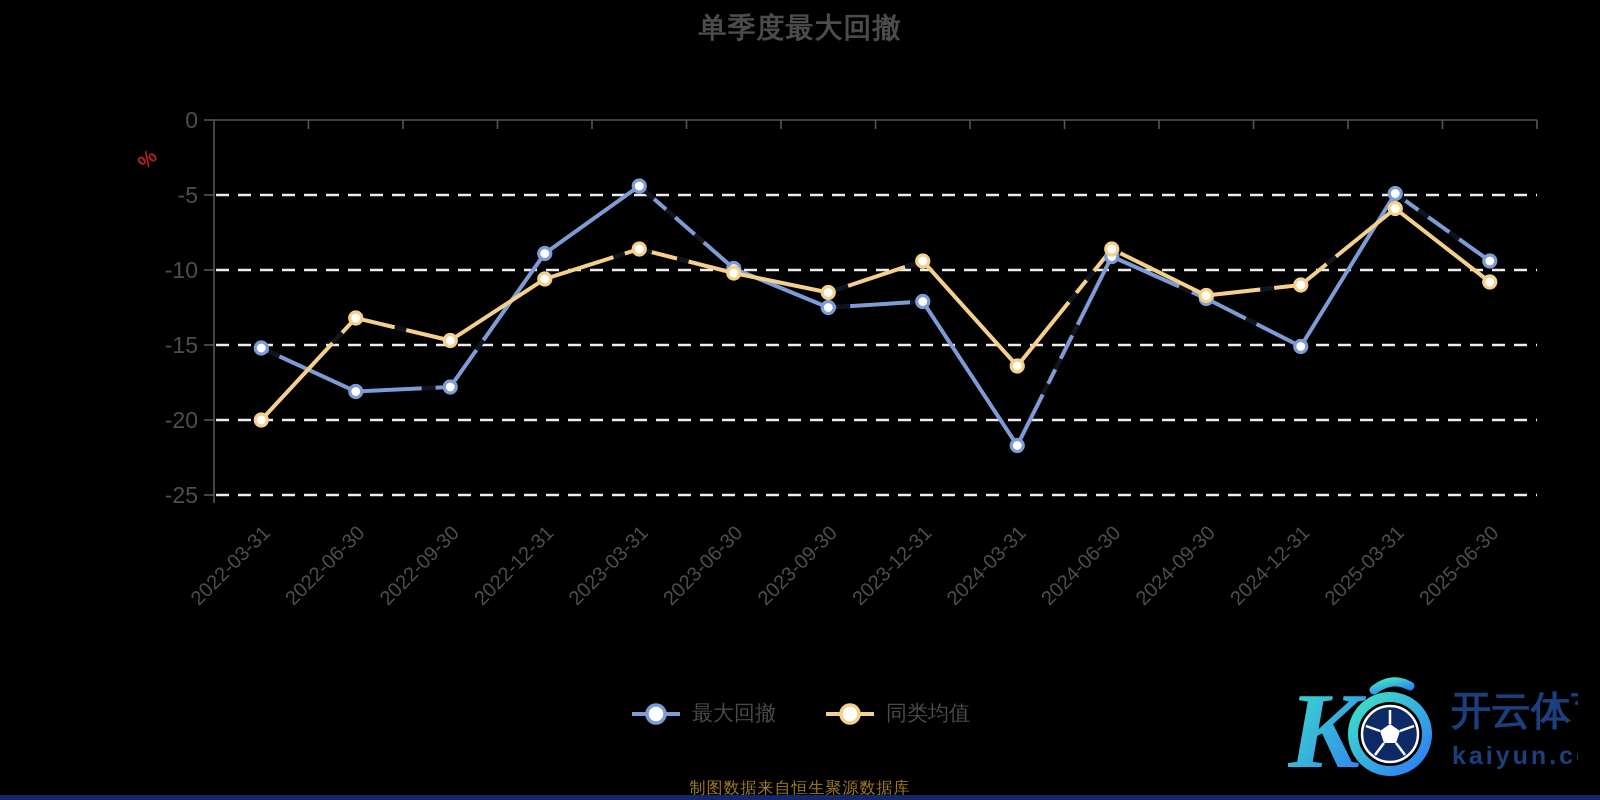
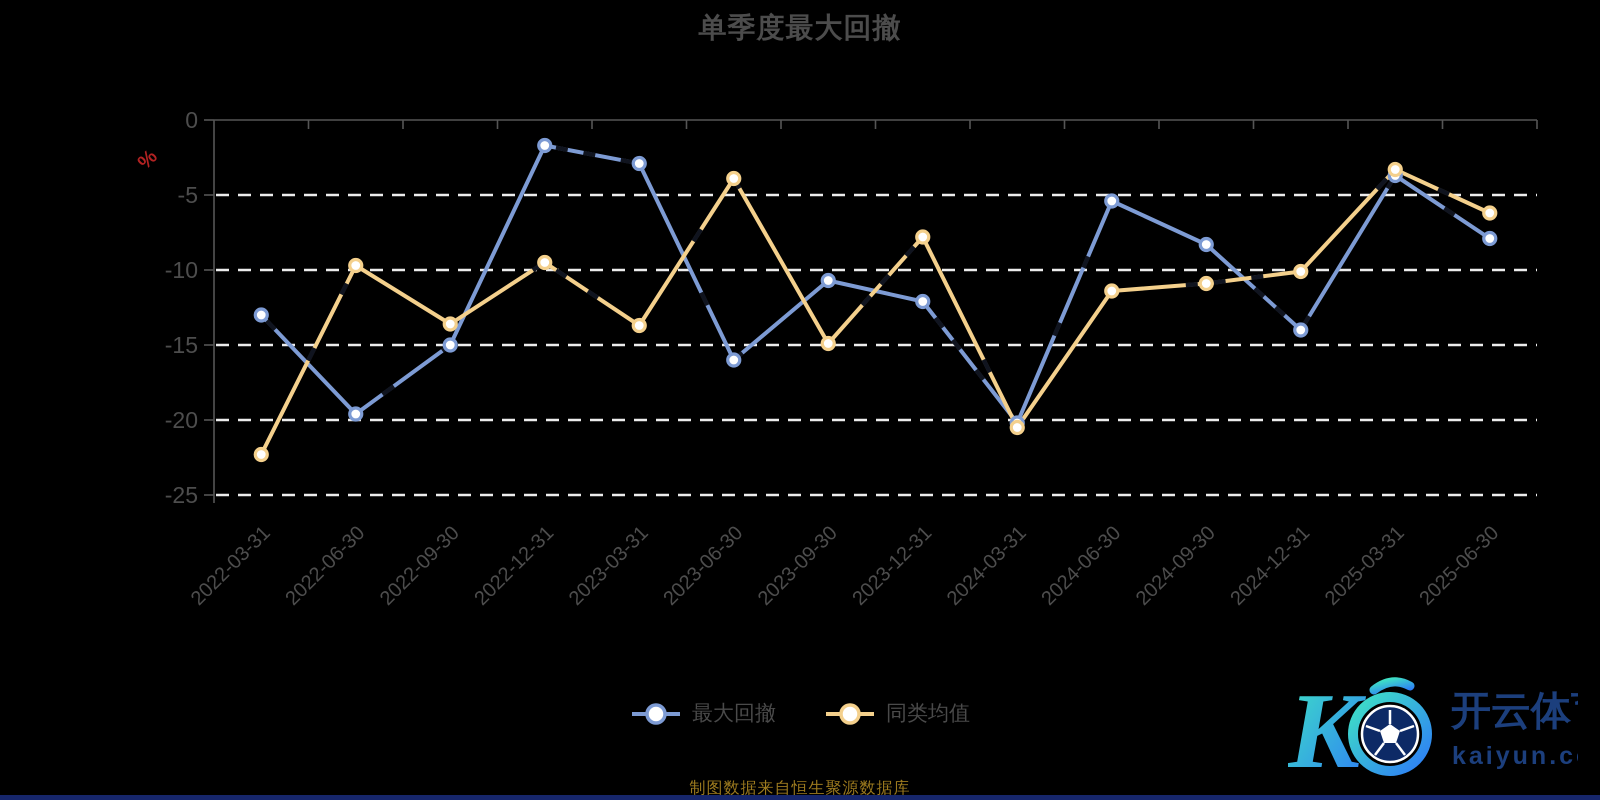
最大回撤/2022-03-31: -15.2 -> -13.0
同类均值/2022-03-31: -20.0 -> -22.3
最大回撤/2022-06-30: -18.1 -> -19.6
同类均值/2022-06-30: -13.2 -> -9.7
最大回撤/2022-09-30: -17.8 -> -15.0
同类均值/2022-09-30: -14.7 -> -13.6
最大回撤/2022-12-31: -8.9 -> -1.7
同类均值/2022-12-31: -10.6 -> -9.5
最大回撤/2023-03-31: -4.4 -> -2.9
同类均值/2023-03-31: -8.6 -> -13.7
最大回撤/2023-06-30: -9.9 -> -16.0
同类均值/2023-06-30: -10.2 -> -3.9
最大回撤/2023-09-30: -12.5 -> -10.7
同类均值/2023-09-30: -11.5 -> -14.9
同类均值/2023-12-31: -9.4 -> -7.8
最大回撤/2024-03-31: -21.7 -> -20.2
同类均值/2024-03-31: -16.4 -> -20.5
最大回撤/2024-06-30: -9.1 -> -5.4
同类均值/2024-06-30: -8.6 -> -11.4
最大回撤/2024-09-30: -11.9 -> -8.3
同类均值/2024-09-30: -11.7 -> -10.9
最大回撤/2024-12-31: -15.1 -> -14.0
同类均值/2024-12-31: -11.0 -> -10.1
最大回撤/2025-03-31: -4.9 -> -3.7
同类均值/2025-03-31: -5.9 -> -3.3
最大回撤/2025-06-30: -9.4 -> -7.9
同类均值/2025-06-30: -10.8 -> -6.2
